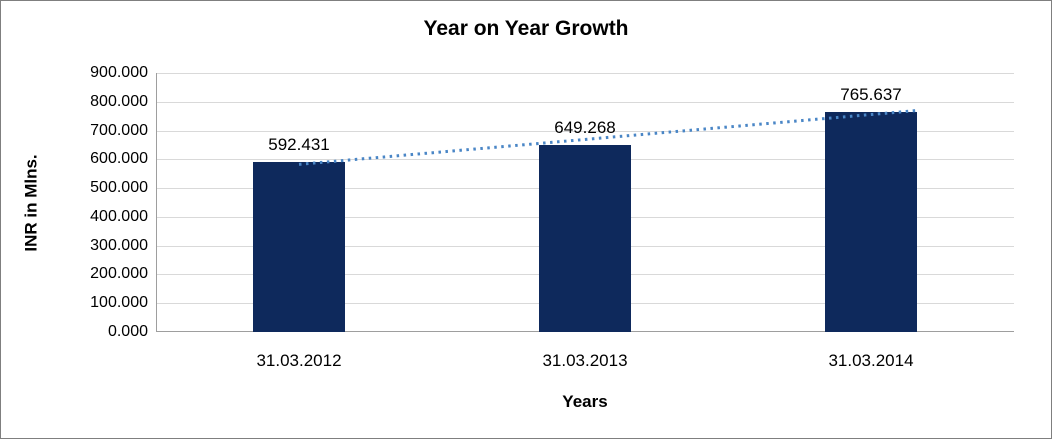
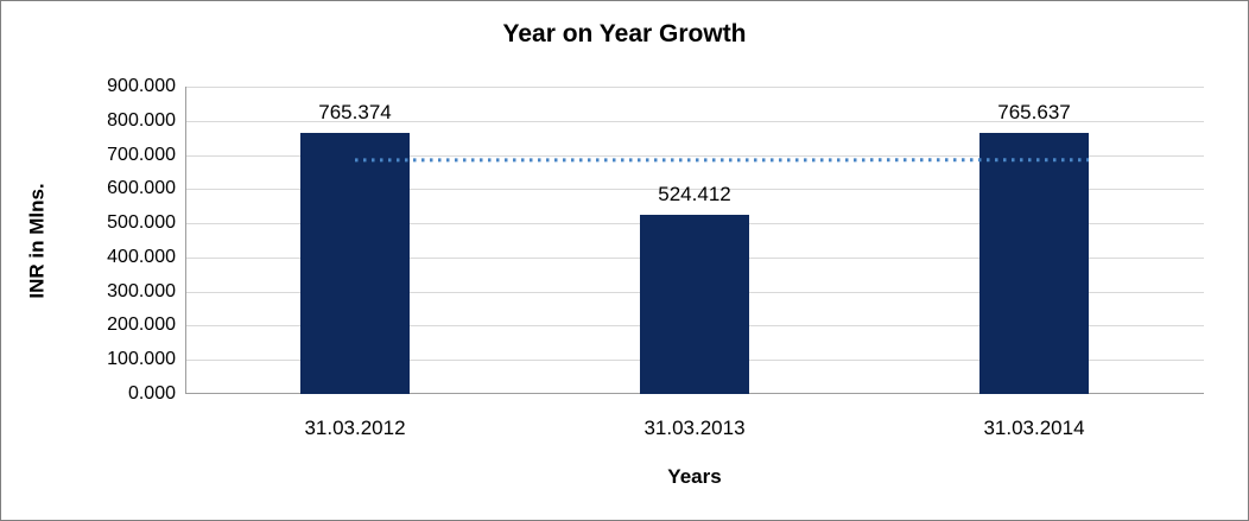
31.03.2012: 592.431 -> 765.374
31.03.2013: 649.268 -> 524.412
